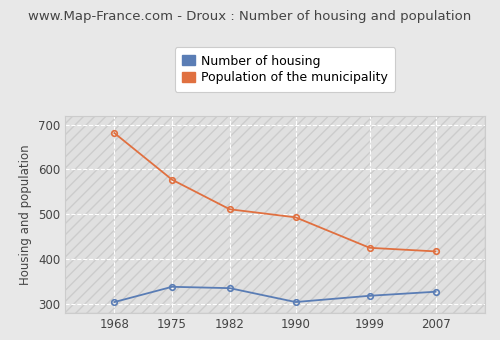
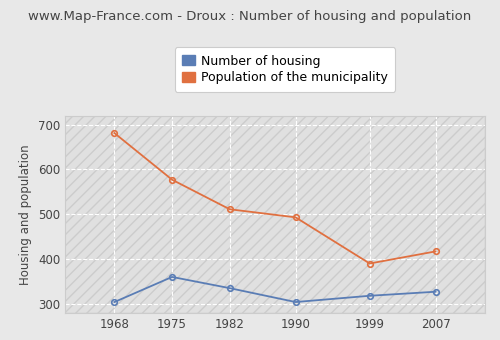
Number of housing/1975: 338 -> 360
Population of the municipality/1999: 425 -> 390
